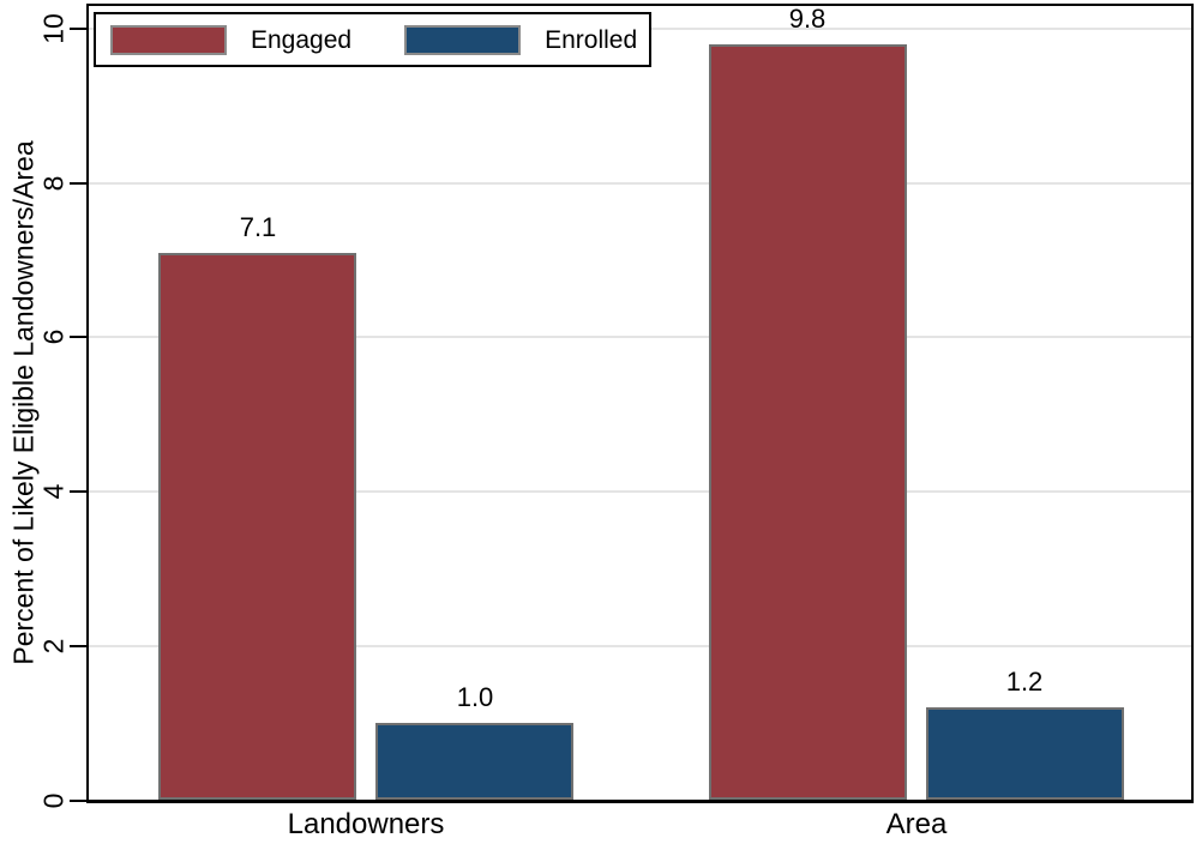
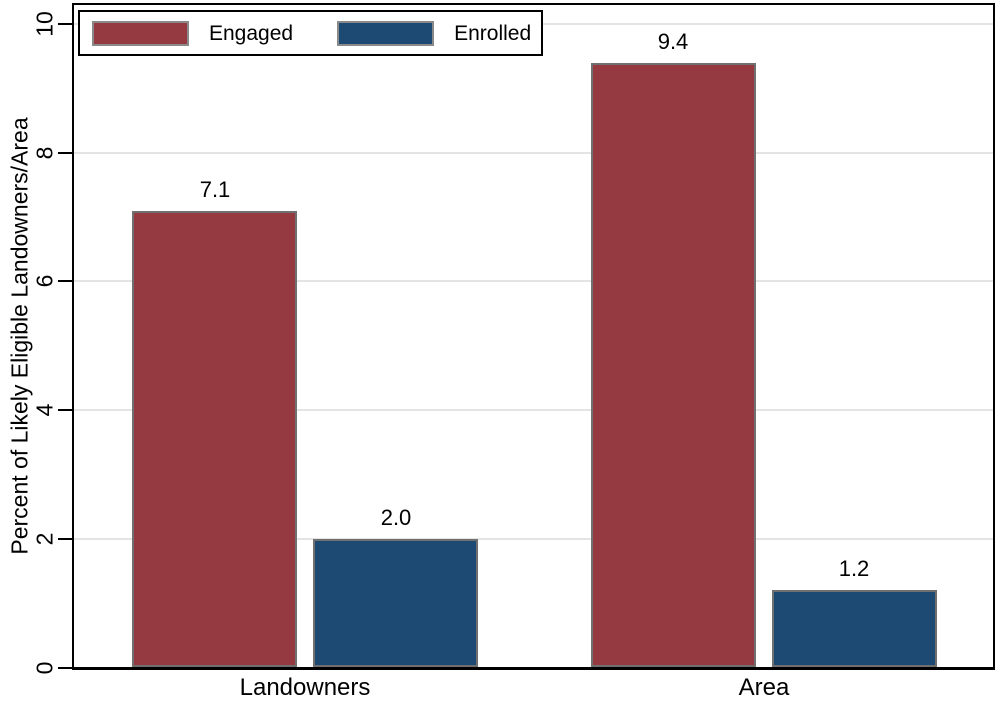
Enrolled/Landowners: 1.0 -> 2.0
Engaged/Area: 9.8 -> 9.4
